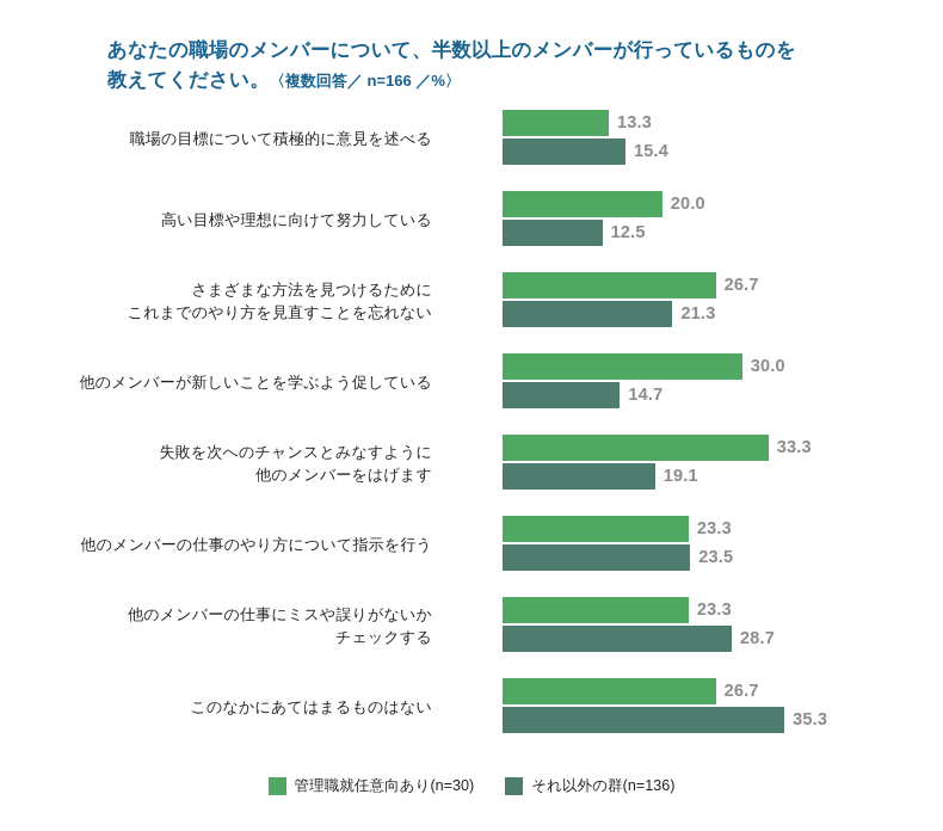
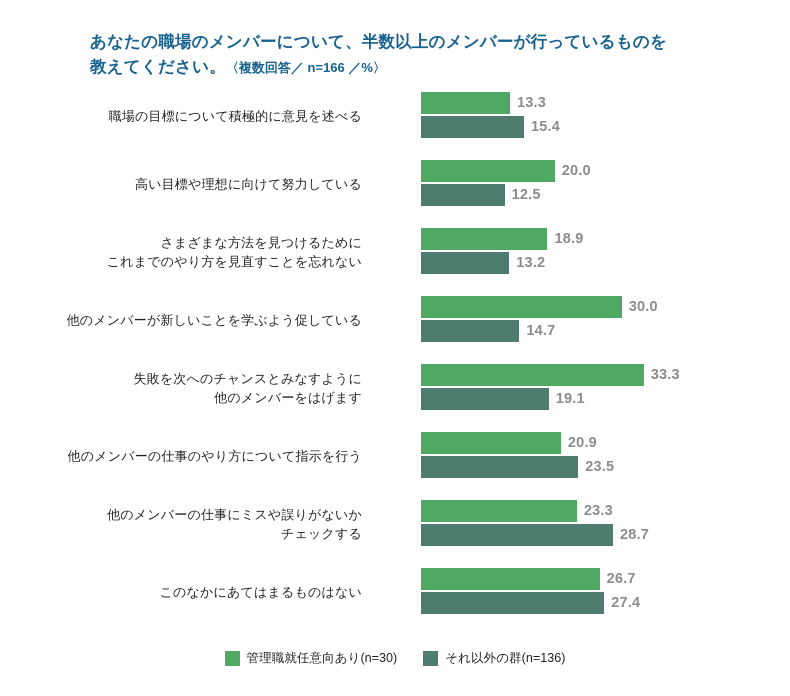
管理職就任意向あり(n=30)/さまざまな方法を見つけるために これまでのやり方を見直すことを忘れない: 26.7 -> 18.9
それ以外の群(n=136)/さまざまな方法を見つけるために これまでのやり方を見直すことを忘れない: 21.3 -> 13.2
管理職就任意向あり(n=30)/他のメンバーの仕事のやり方について指示を行う: 23.3 -> 20.9
それ以外の群(n=136)/このなかにあてはまるものはない: 35.3 -> 27.4
